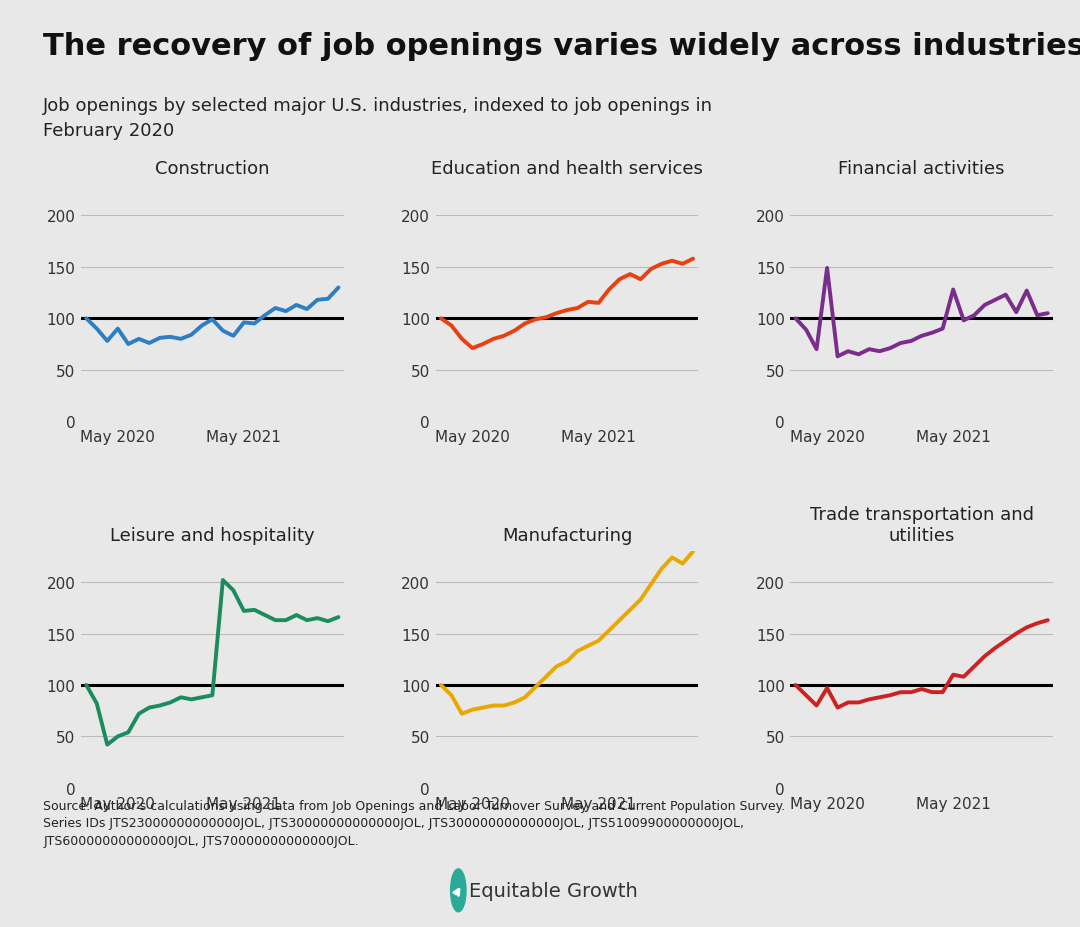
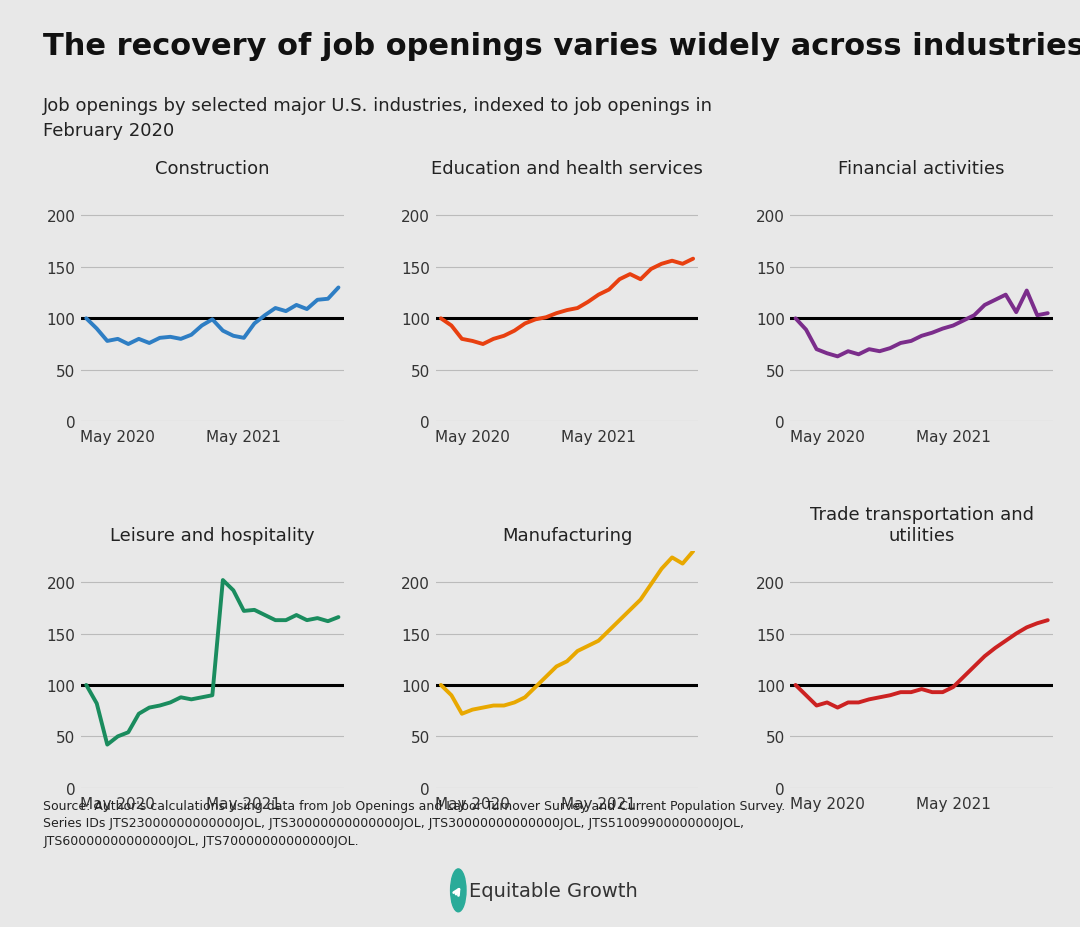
Construction/May 2020: 90 -> 80
Construction/May 2021: 96 -> 81
Education and health services/May 2020: 71 -> 78
Education and health services/May 2021: 115 -> 123
Financial activities/May 2020: 149 -> 66
Financial activities/May 2021: 128 -> 93
Trade transportation and utilities/May 2020: 97 -> 83
Trade transportation and utilities/May 2021: 110 -> 98
